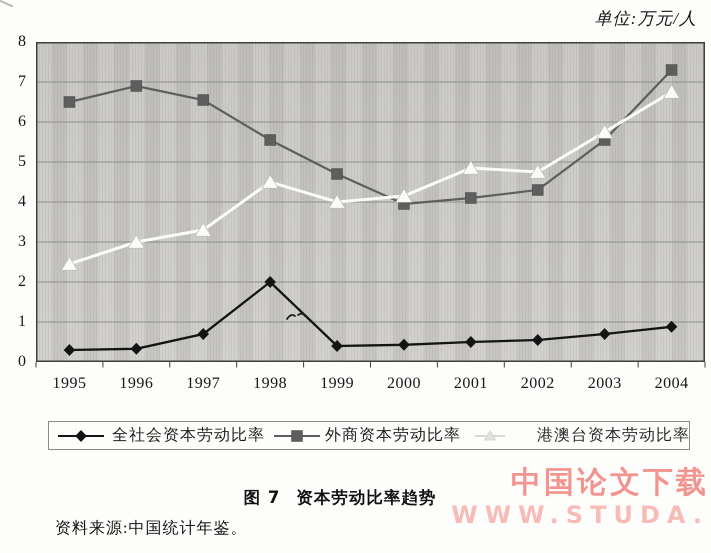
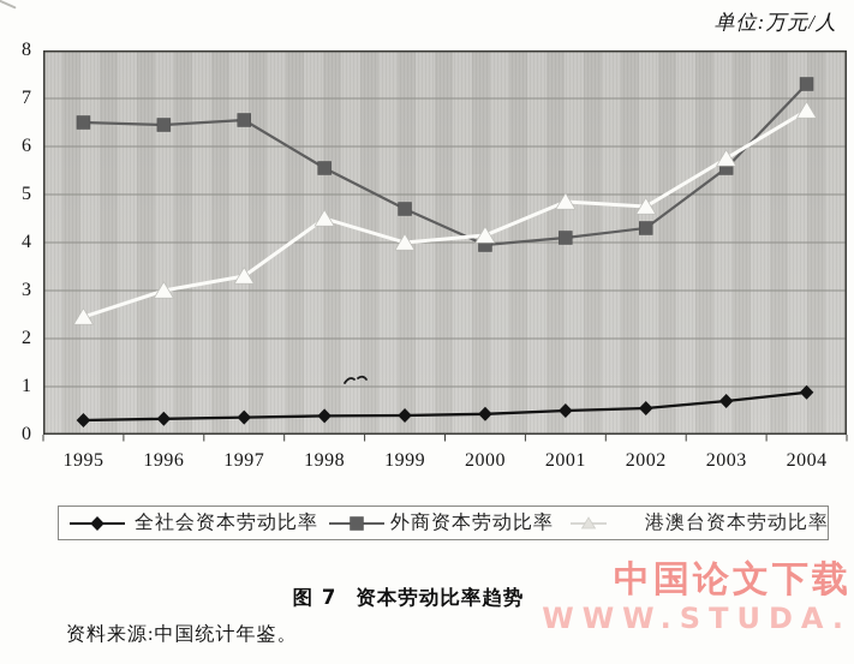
外商资本劳动比率/1996: 6.9 -> 6.5
全社会资本劳动比率/1997: 0.7 -> 0.4
全社会资本劳动比率/1998: 2.0 -> 0.4
